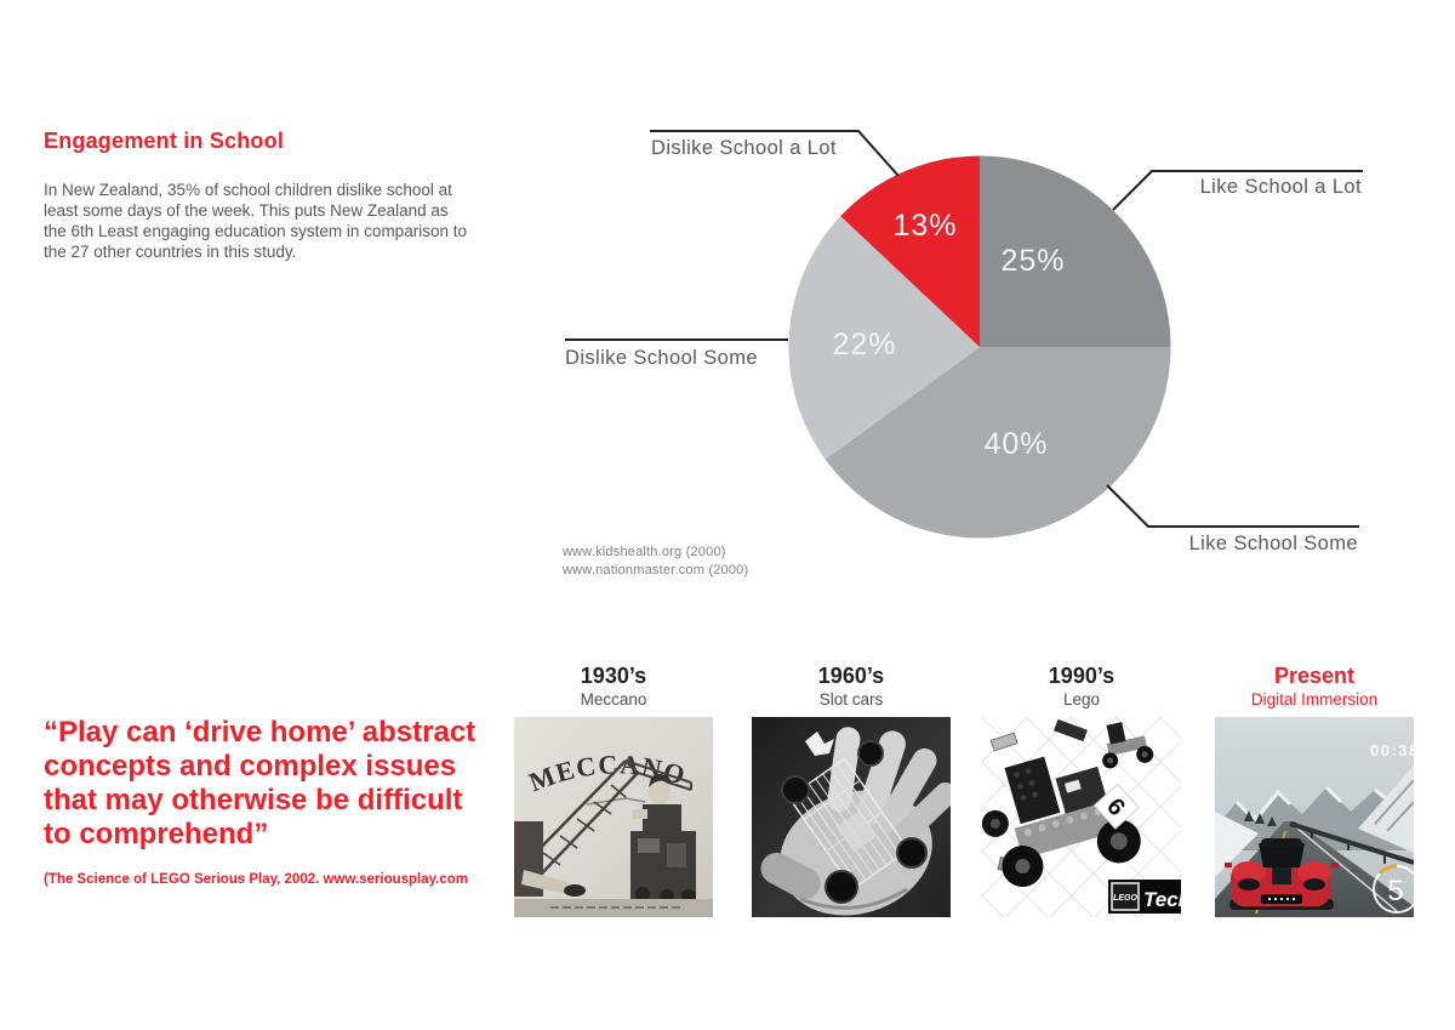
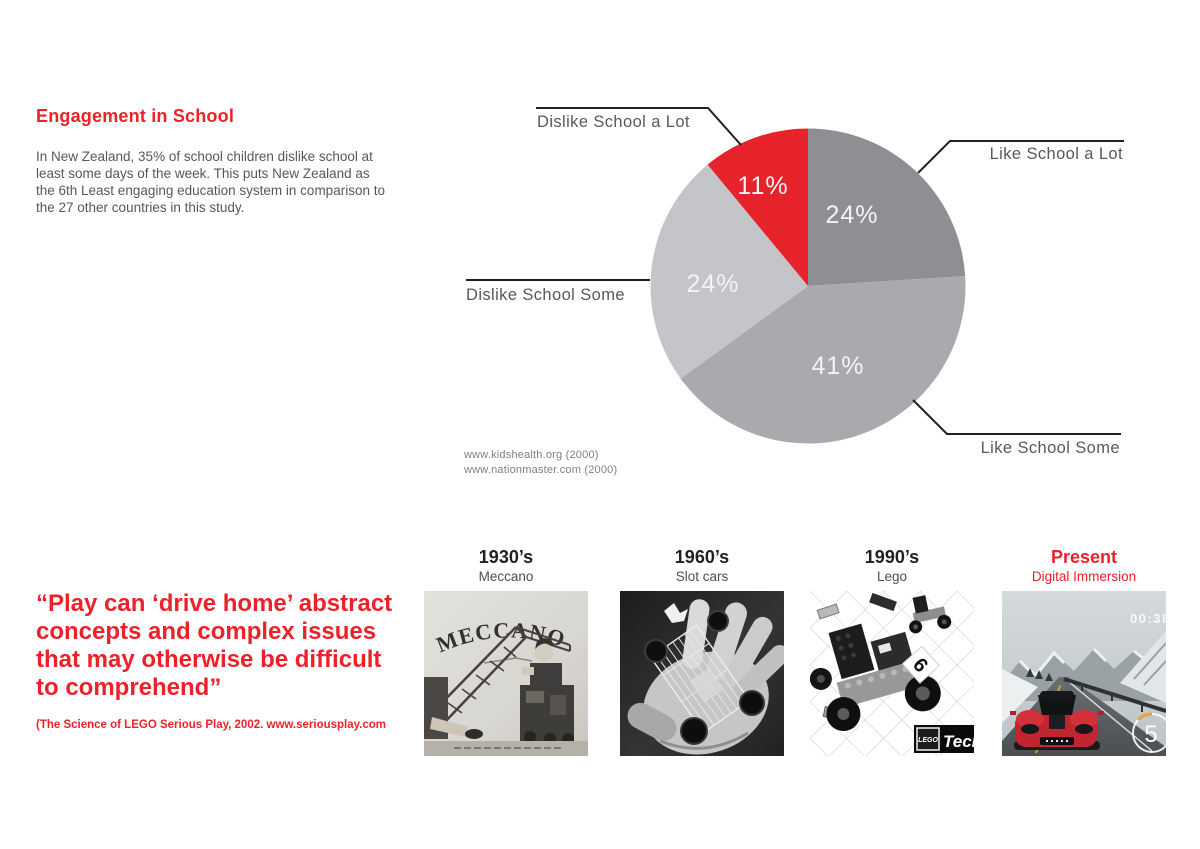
Like School a Lot: 25% -> 24%
Like School Some: 40% -> 41%
Dislike School Some: 22% -> 24%
Dislike School a Lot: 13% -> 11%
